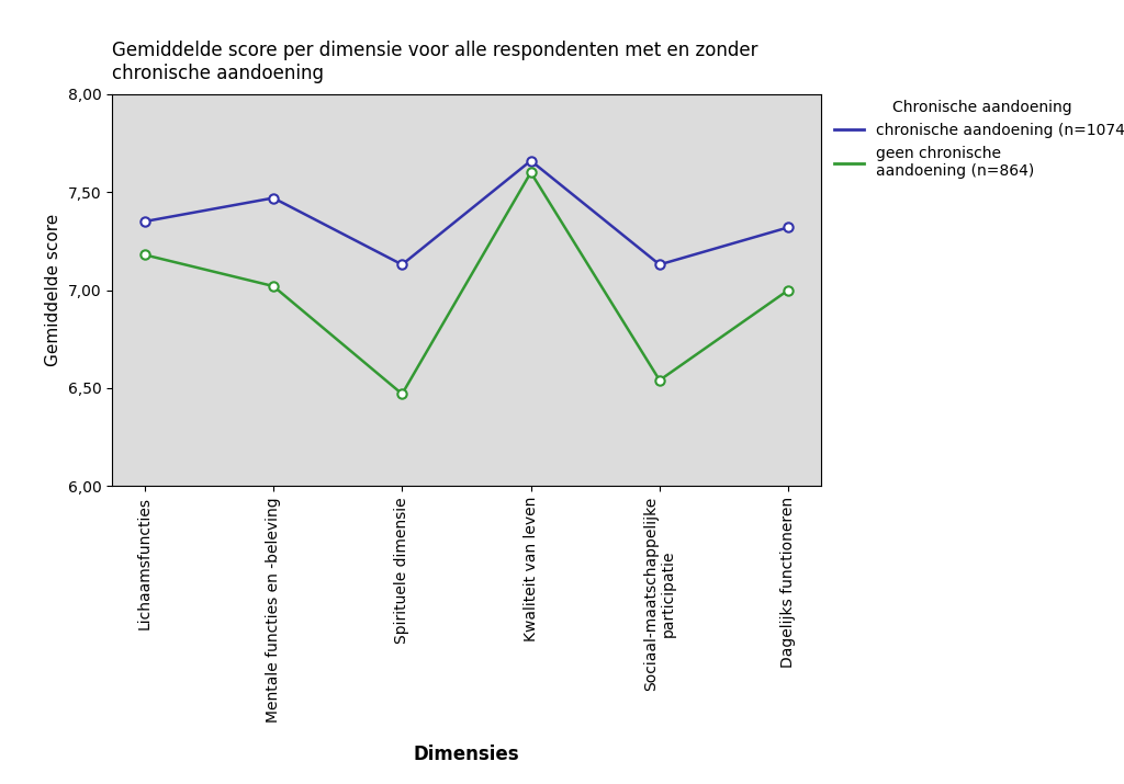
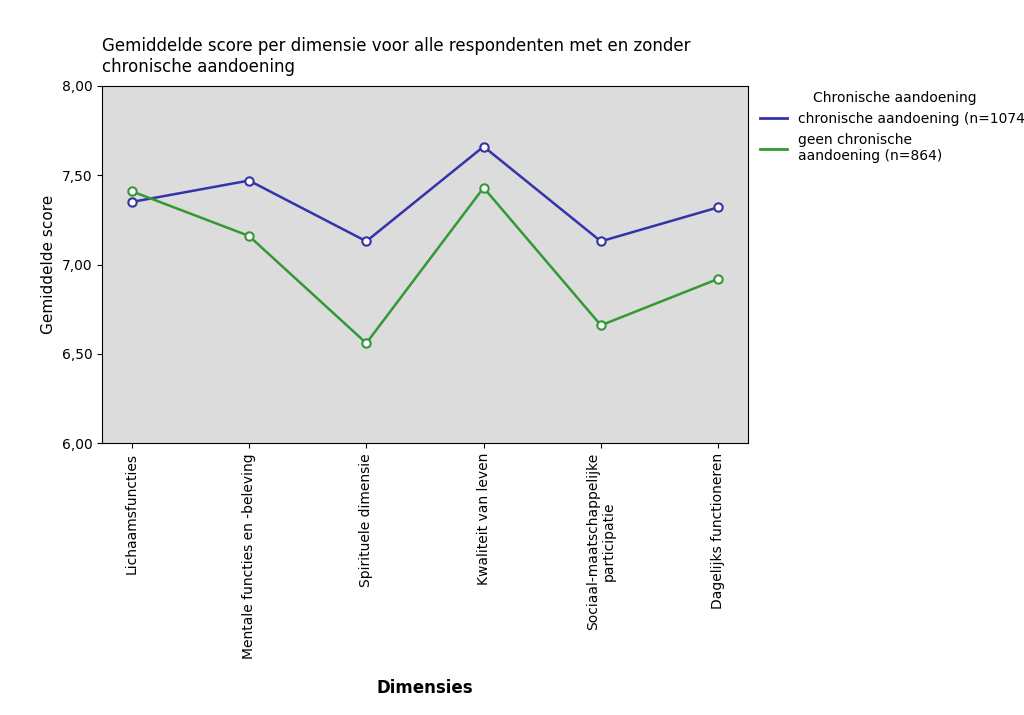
geen chronische aandoening (n=864)/Lichaamsfuncties: 7,18 -> 7,41
geen chronische aandoening (n=864)/Mentale functies en -beleving: 7,02 -> 7,16
geen chronische aandoening (n=864)/Spirituele dimensie: 6,47 -> 6,56
geen chronische aandoening (n=864)/Kwaliteit van leven: 7,60 -> 7,43
geen chronische aandoening (n=864)/Sociaal-maatschappelijke participatie: 6,54 -> 6,66
geen chronische aandoening (n=864)/Dagelijks functioneren: 7,00 -> 6,92
